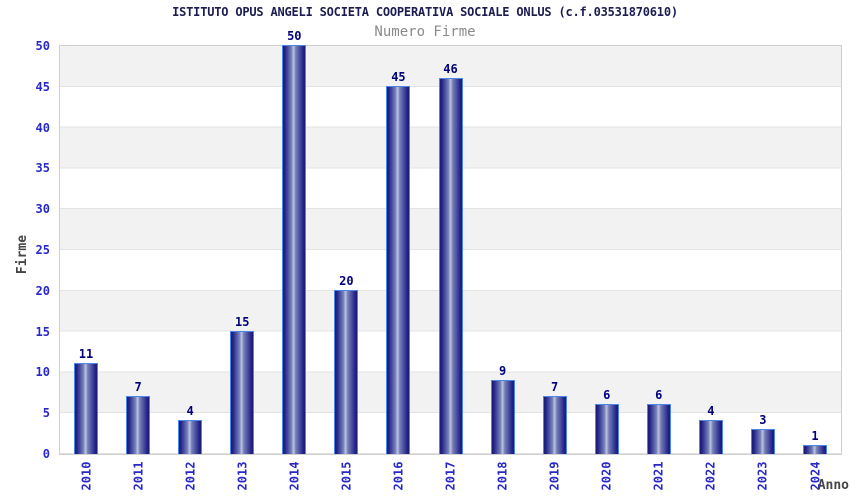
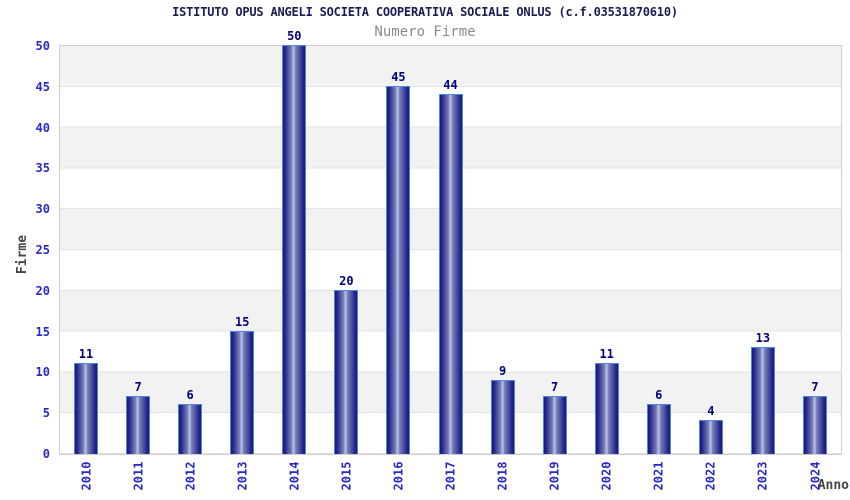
2012: 4 -> 6
2017: 46 -> 44
2020: 6 -> 11
2023: 3 -> 13
2024: 1 -> 7
